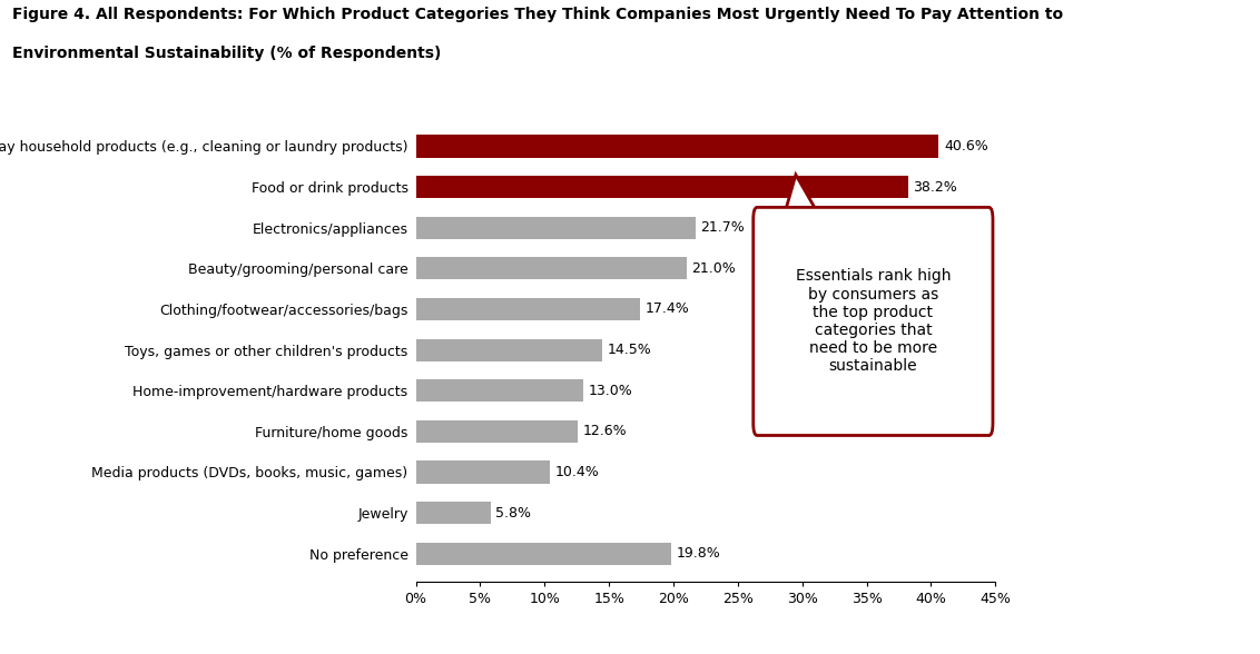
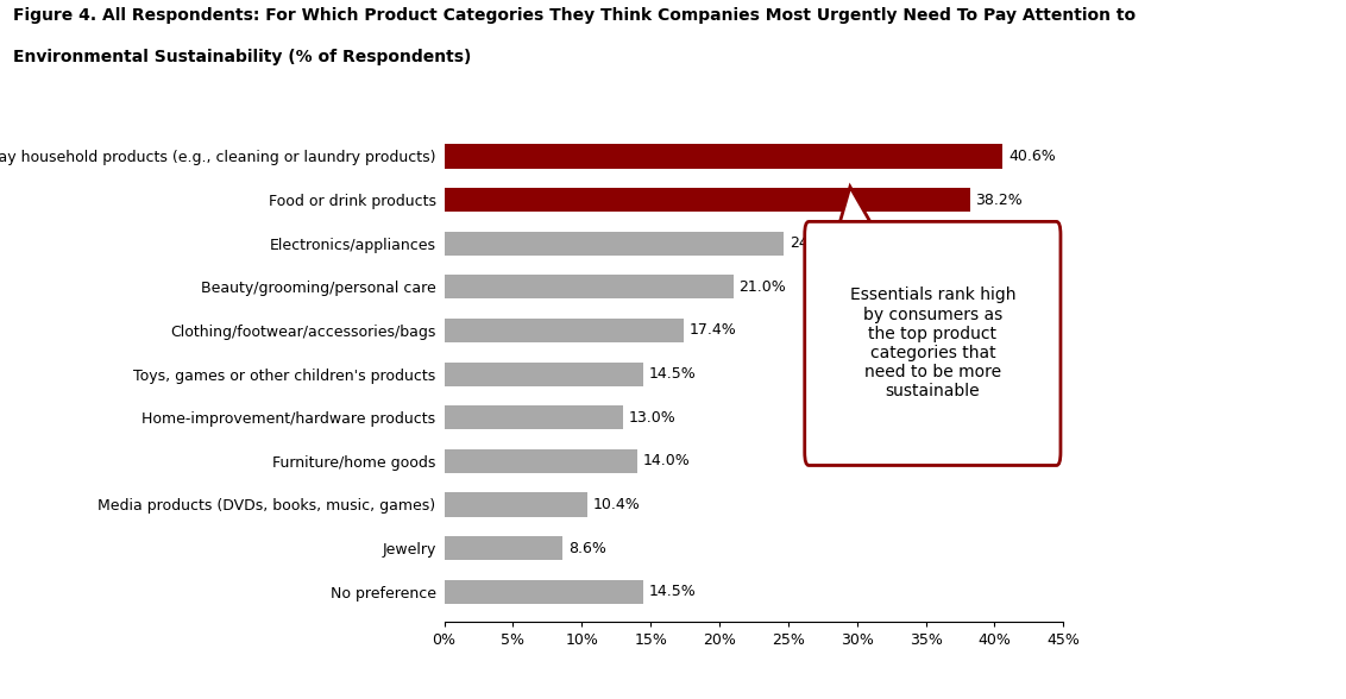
Electronics/appliances: 21.7% -> 24.7%
Furniture/home goods: 12.6% -> 14.0%
Jewelry: 5.8% -> 8.6%
No preference: 19.8% -> 14.5%
